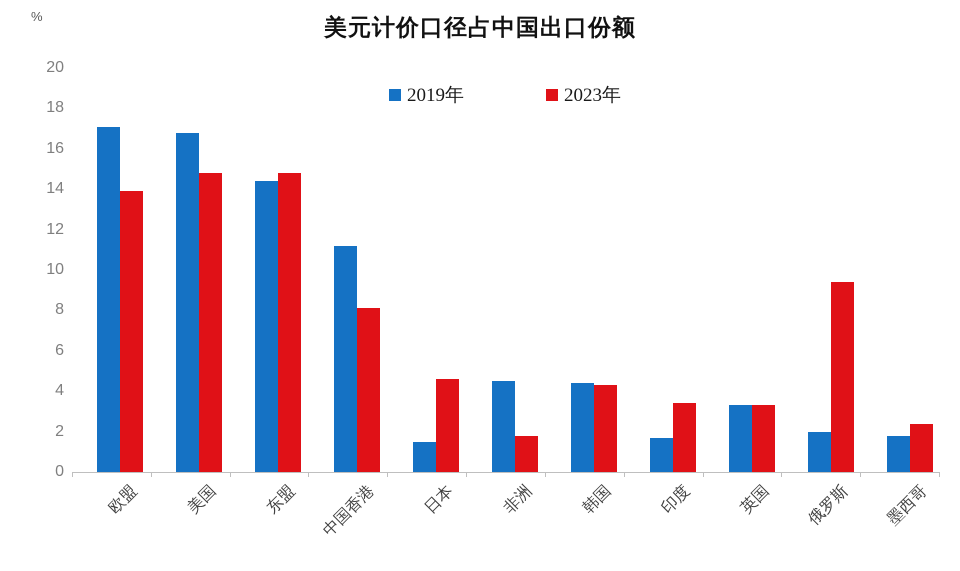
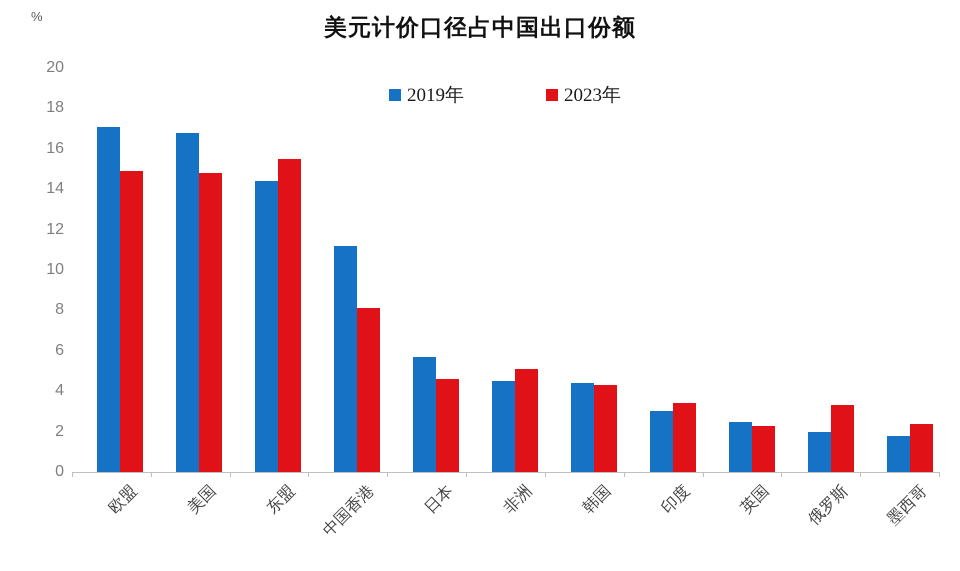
2023年/欧盟: 13.9 -> 14.9
2023年/东盟: 14.8 -> 15.5
2019年/日本: 1.5 -> 5.7
2023年/非洲: 1.8 -> 5.1
2019年/印度: 1.7 -> 3.0
2019年/英国: 3.3 -> 2.5
2023年/英国: 3.3 -> 2.3
2023年/俄罗斯: 9.4 -> 3.3
